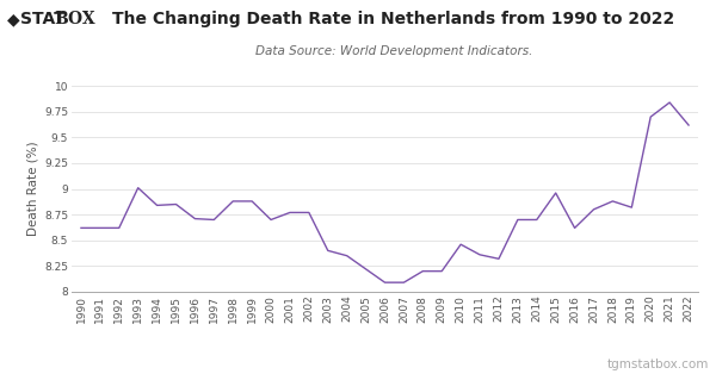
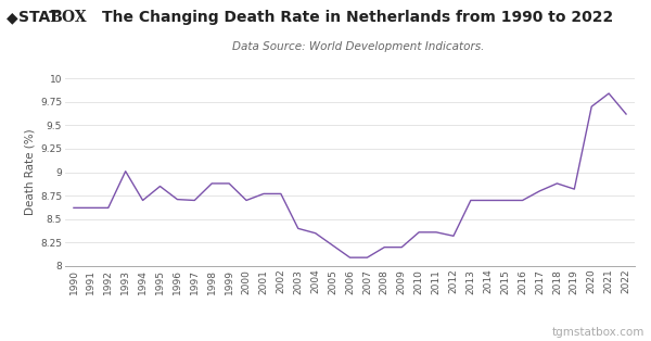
1994: 8.84 -> 8.70
2010: 8.46 -> 8.36
2015: 8.96 -> 8.70
2016: 8.62 -> 8.70
